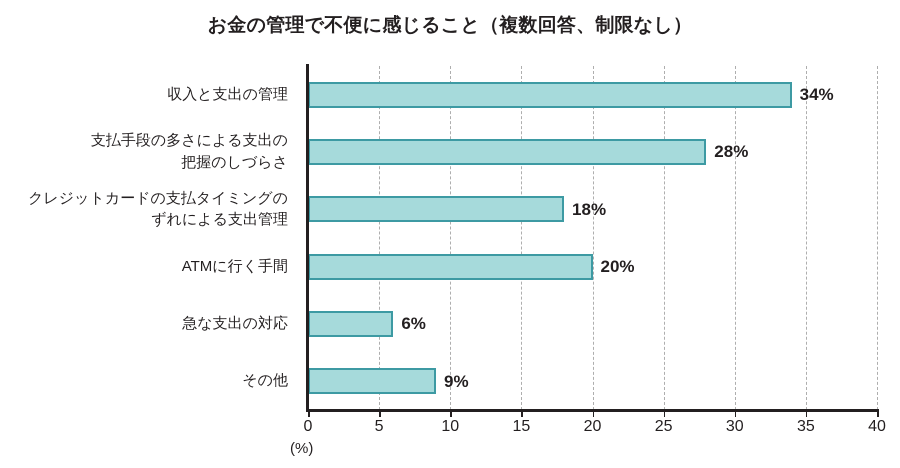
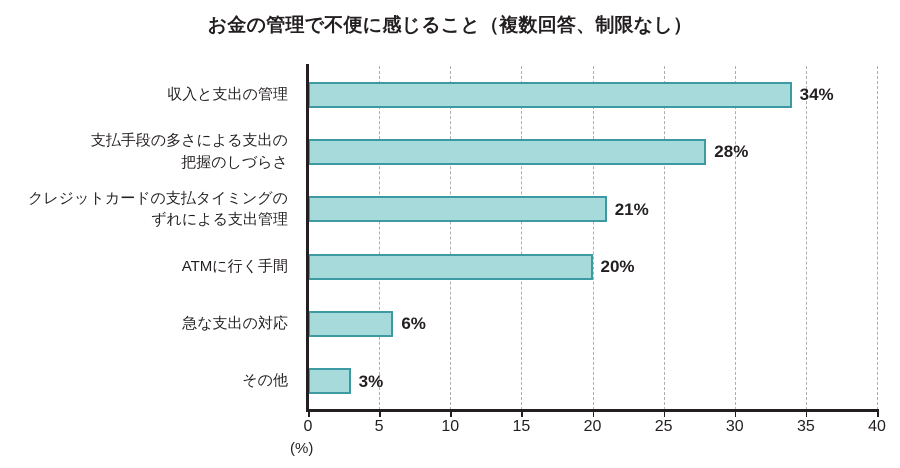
クレジットカードの支払タイミングの ずれによる支出管理: 18% -> 21%
その他: 9% -> 3%
